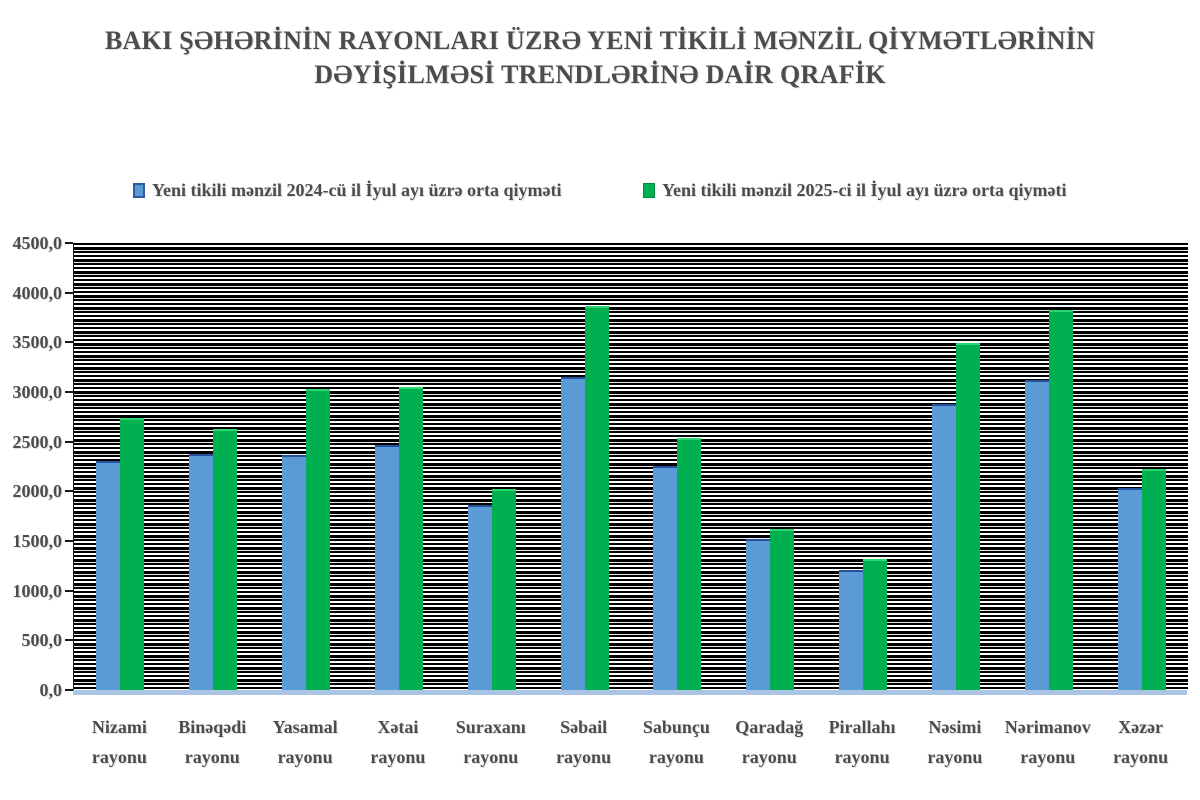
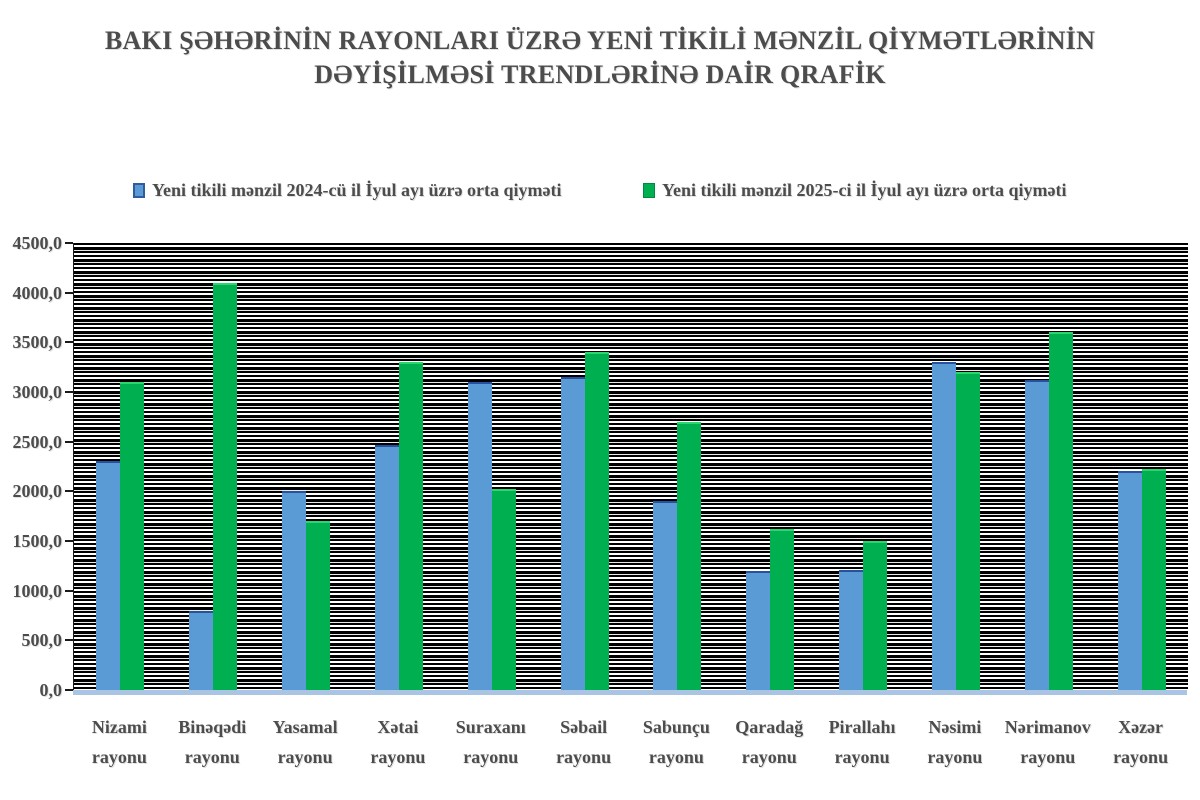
Yeni tikili mənzil 2025-ci il İyul ayı üzrə orta qiyməti/Nizami rayonu: 2700 -> 3100
Yeni tikili mənzil 2024-cü il İyul ayı üzrə orta qiyməti/Binəqədi rayonu: 2400 -> 800
Yeni tikili mənzil 2025-ci il İyul ayı üzrə orta qiyməti/Binəqədi rayonu: 2600 -> 4100
Yeni tikili mənzil 2024-cü il İyul ayı üzrə orta qiyməti/Yasamal rayonu: 2400 -> 2000
Yeni tikili mənzil 2025-ci il İyul ayı üzrə orta qiyməti/Yasamal rayonu: 3000 -> 1700
Yeni tikili mənzil 2025-ci il İyul ayı üzrə orta qiyməti/Xətai rayonu: 3000 -> 3300
Yeni tikili mənzil 2024-cü il İyul ayı üzrə orta qiyməti/Suraxanı rayonu: 1900 -> 3100
Yeni tikili mənzil 2025-ci il İyul ayı üzrə orta qiyməti/Səbail rayonu: 3900 -> 3400
Yeni tikili mənzil 2024-cü il İyul ayı üzrə orta qiyməti/Sabunçu rayonu: 2300 -> 1900
Yeni tikili mənzil 2025-ci il İyul ayı üzrə orta qiyməti/Sabunçu rayonu: 2500 -> 2700
Yeni tikili mənzil 2024-cü il İyul ayı üzrə orta qiyməti/Qaradağ rayonu: 1500 -> 1200
Yeni tikili mənzil 2025-ci il İyul ayı üzrə orta qiyməti/Pirallahı rayonu: 1300 -> 1500
Yeni tikili mənzil 2024-cü il İyul ayı üzrə orta qiyməti/Nəsimi rayonu: 2900 -> 3300
Yeni tikili mənzil 2025-ci il İyul ayı üzrə orta qiyməti/Nəsimi rayonu: 3500 -> 3200
Yeni tikili mənzil 2025-ci il İyul ayı üzrə orta qiyməti/Nərimanov rayonu: 3800 -> 3600
Yeni tikili mənzil 2024-cü il İyul ayı üzrə orta qiyməti/Xəzər rayonu: 2000 -> 2200
